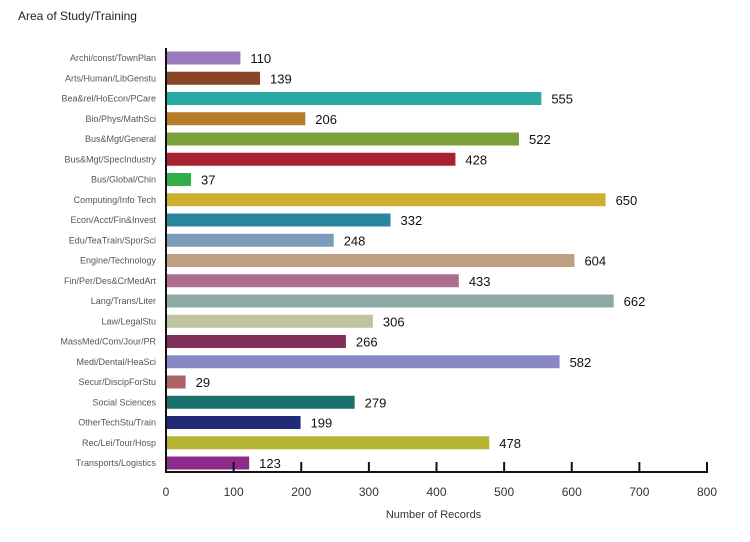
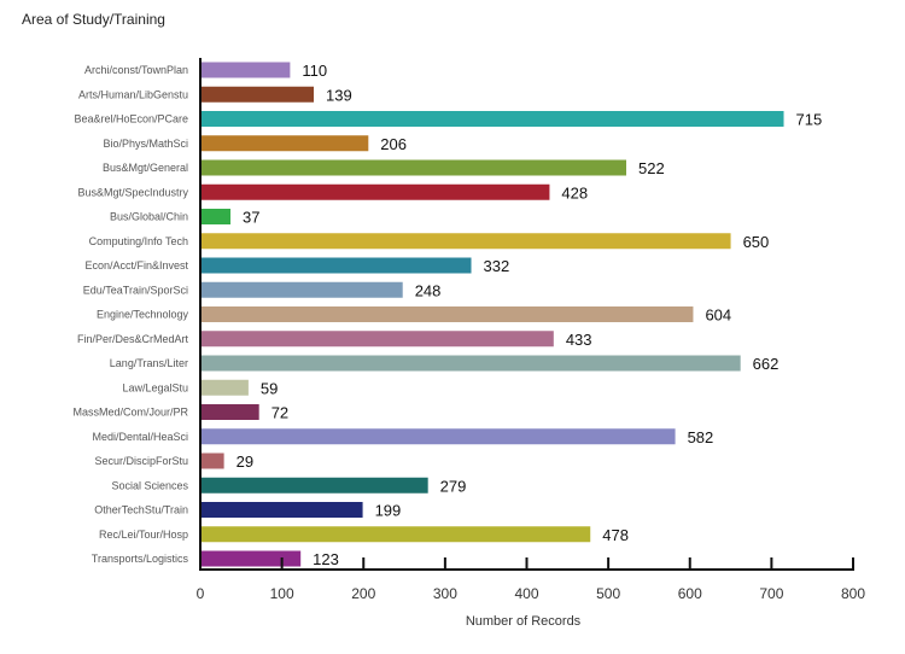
Bea&rel/HoEcon/PCare: 555 -> 715
Law/LegalStu: 306 -> 59
MassMed/Com/Jour/PR: 266 -> 72
